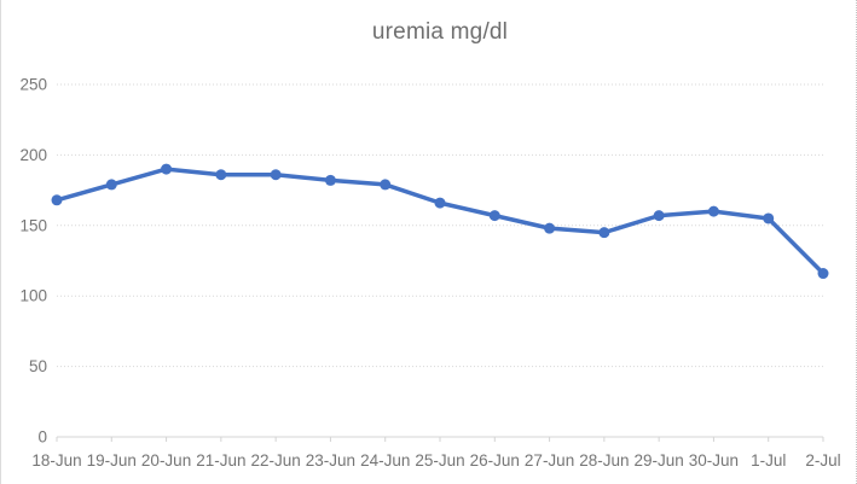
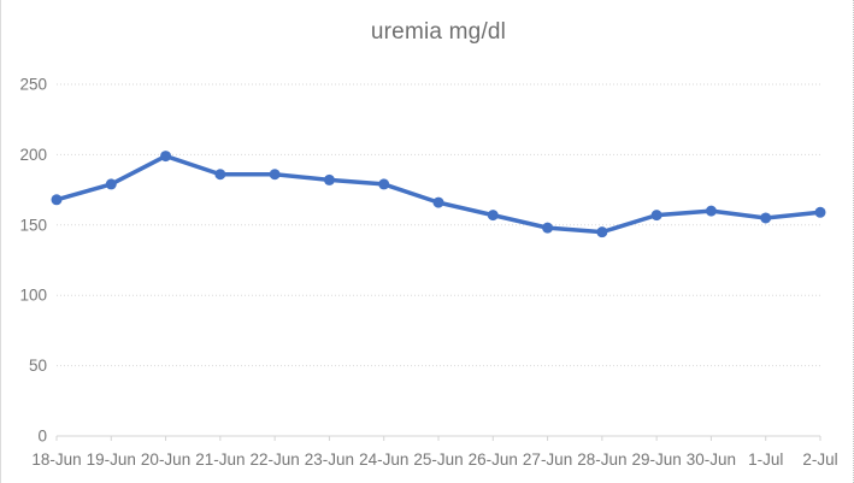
20-Jun: 190 -> 199
2-Jul: 116 -> 159
